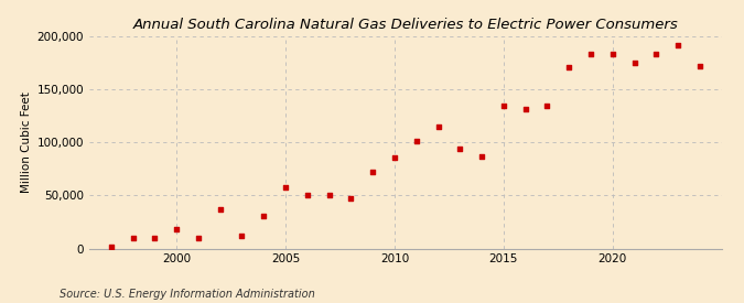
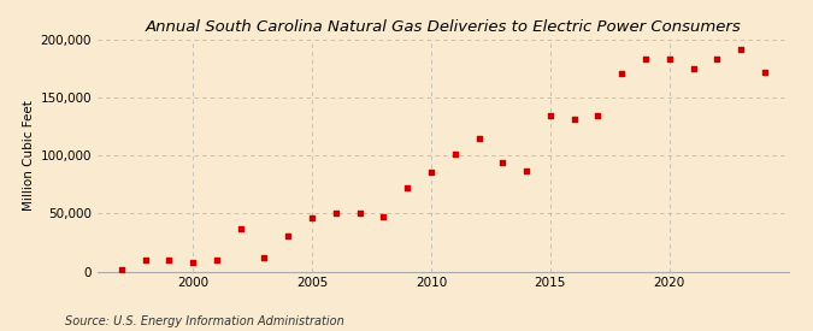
2000: 18,000 -> 8,000
2005: 58,000 -> 46,000
